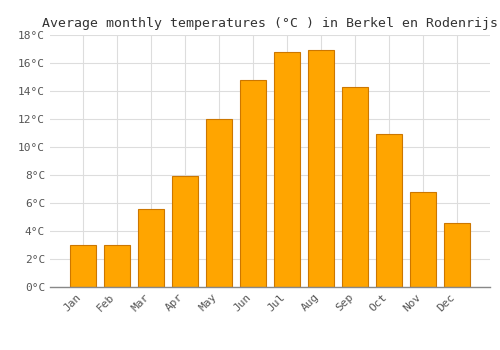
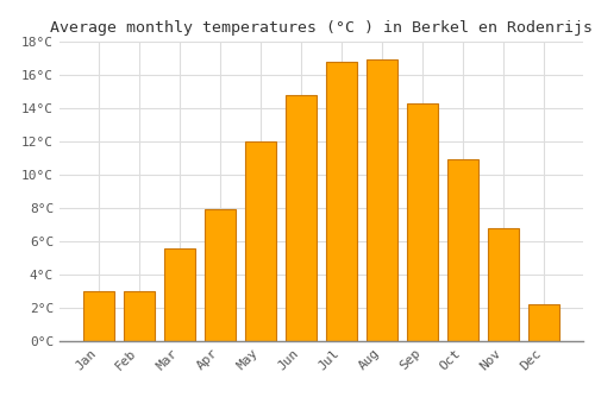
Dec: 4.6°C -> 2.2°C
